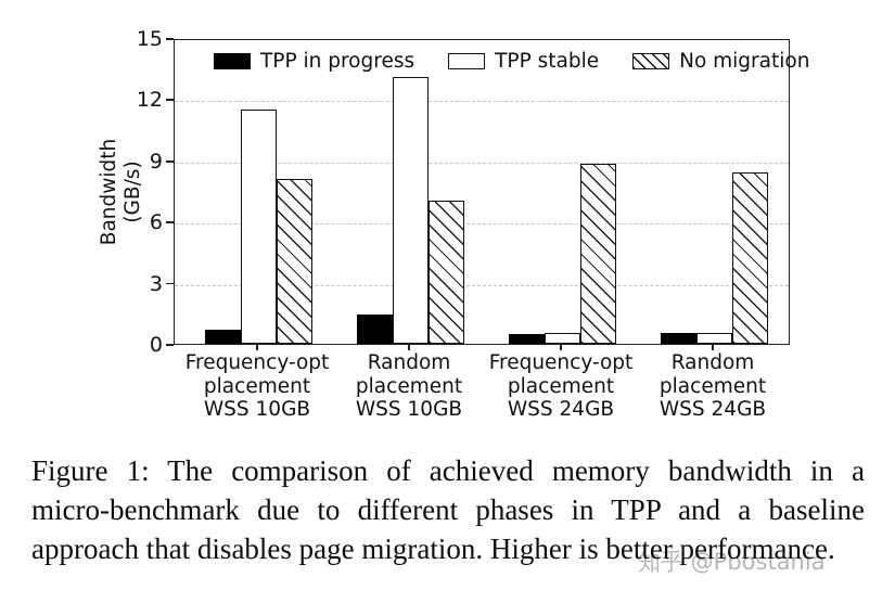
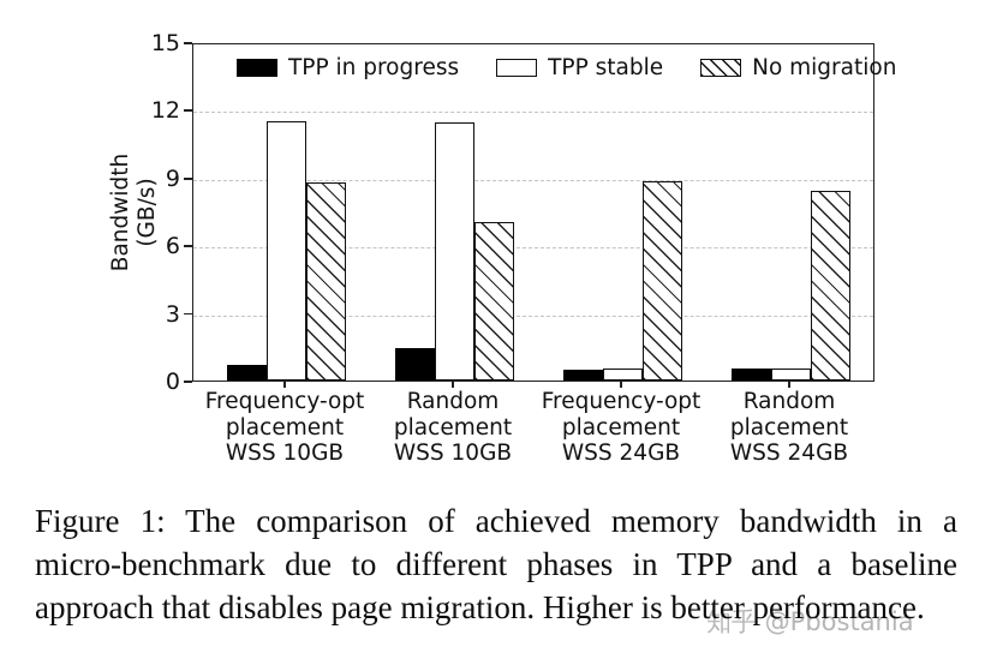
No migration/Frequency-opt placement WSS 10GB: 8.1 -> 8.8
TPP stable/Random placement WSS 10GB: 13.1 -> 11.4
